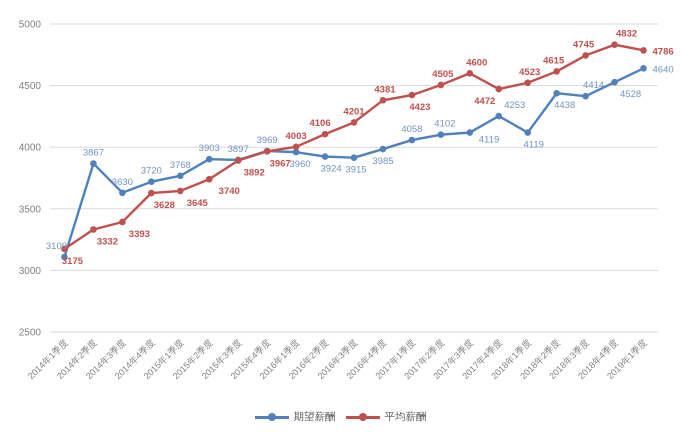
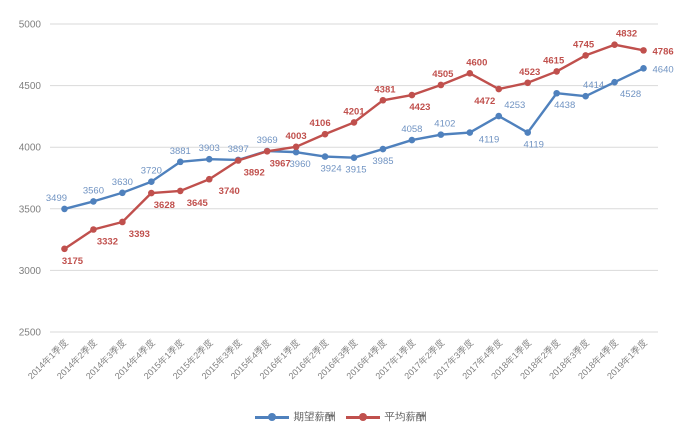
期望薪酬/2014年1季度: 3109 -> 3499
期望薪酬/2014年2季度: 3867 -> 3560
期望薪酬/2015年1季度: 3768 -> 3881
